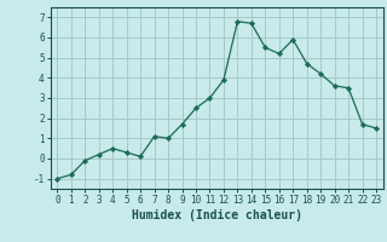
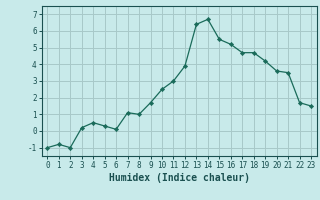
2: -0.1 -> -1.0
13: 6.8 -> 6.4
17: 5.9 -> 4.7
